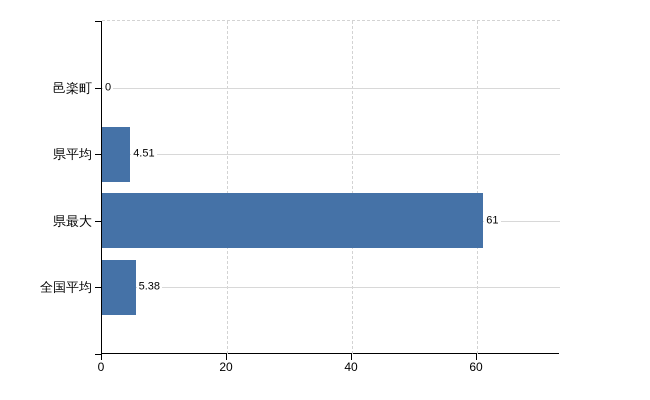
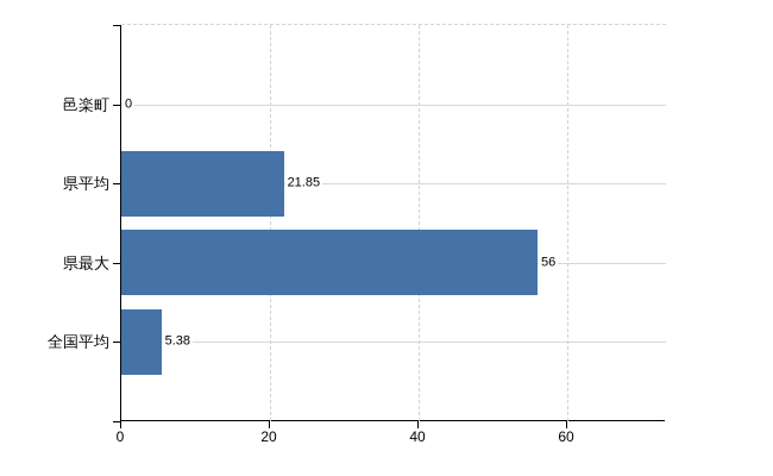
県平均: 4.51 -> 21.85
県最大: 61 -> 56
